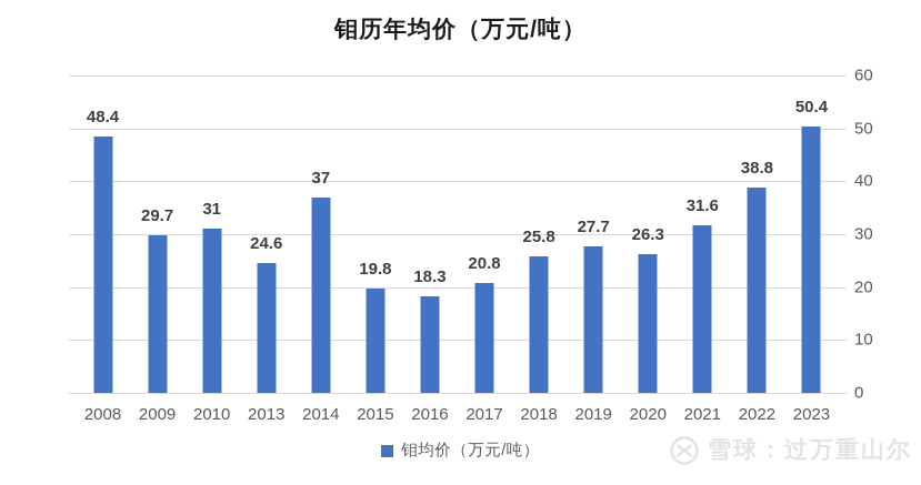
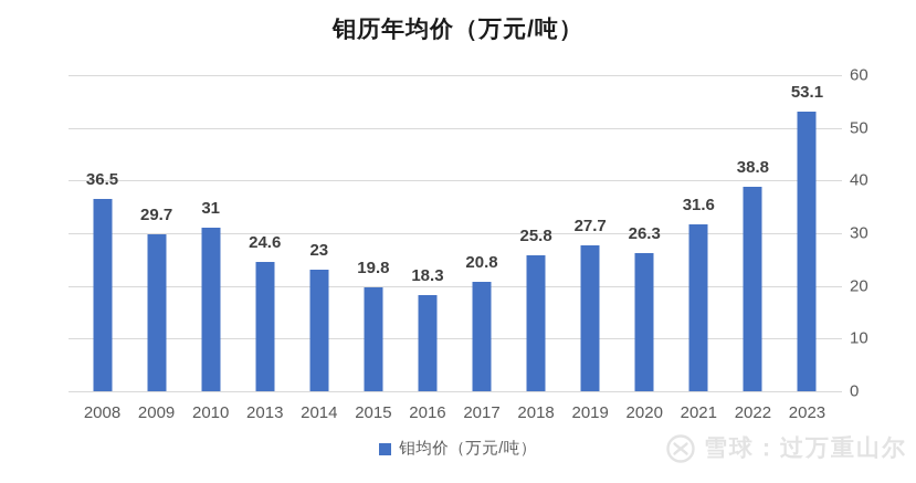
2008: 48.4 -> 36.5
2014: 37 -> 23
2023: 50.4 -> 53.1
